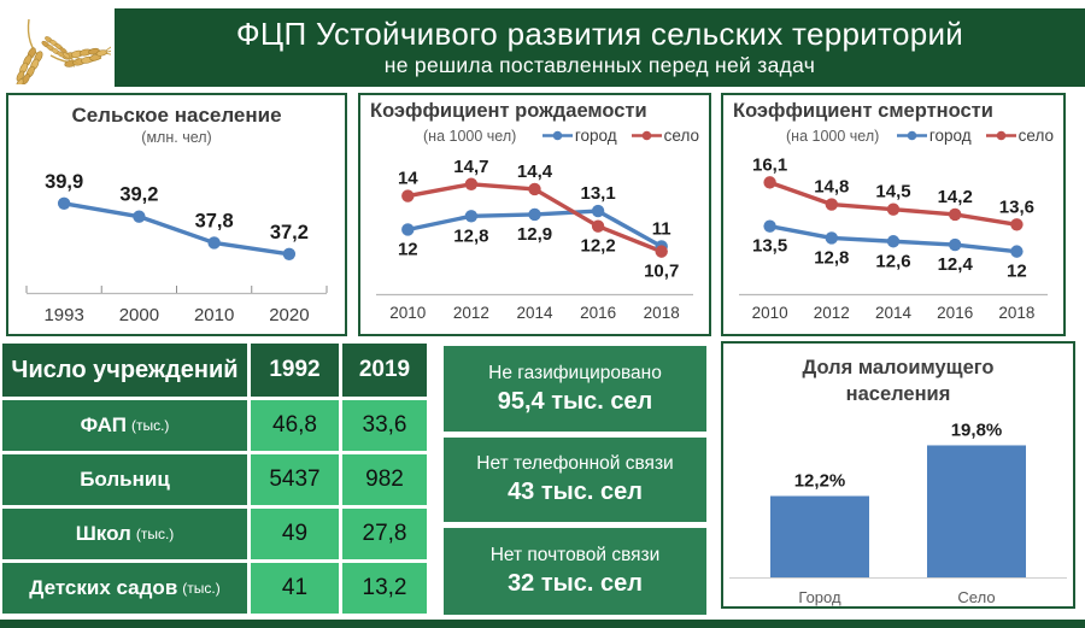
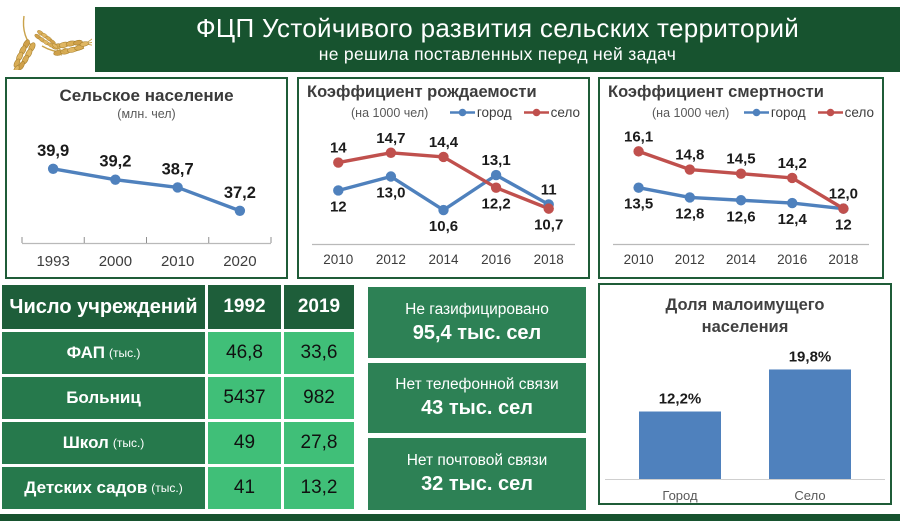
Сельское население/2010: 37,8 -> 38,7
Коэффициент рождаемости/город/2012: 12,8 -> 13,0
Коэффициент рождаемости/город/2014: 12,9 -> 10,6
Коэффициент смертности/село/2018: 13,6 -> 12,0
